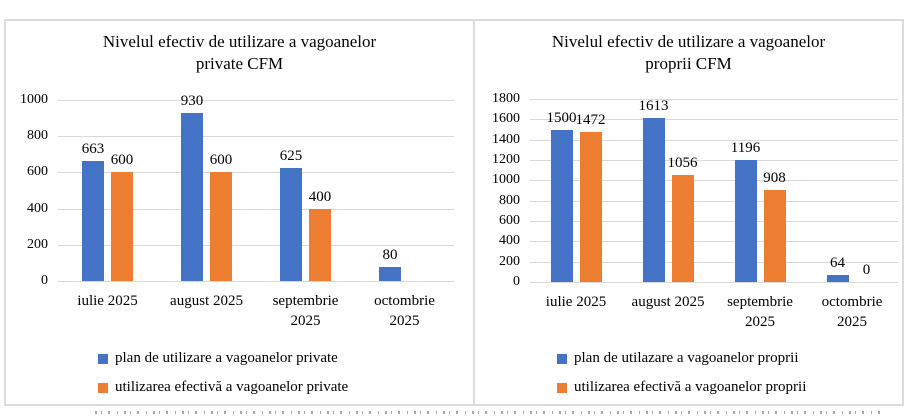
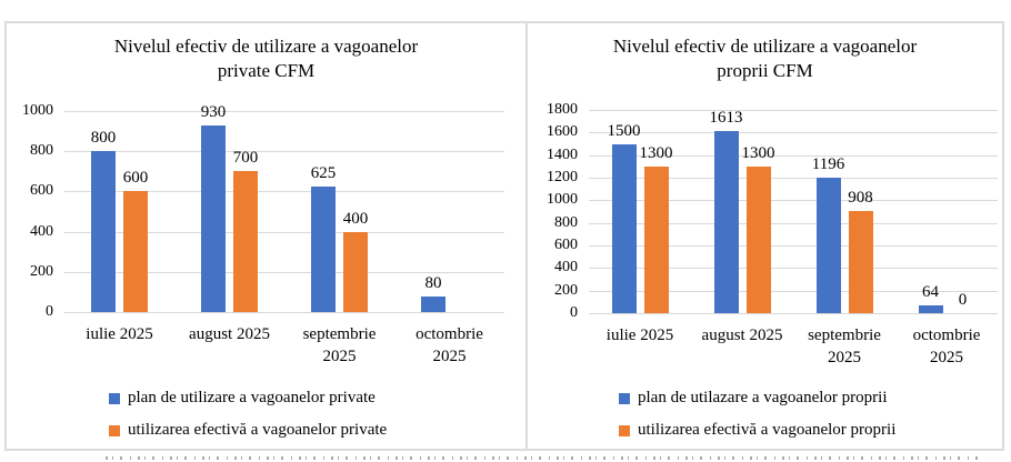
Nivelul efectiv de utilizare a vagoanelor private CFM/plan de utilizare a vagoanelor private/iulie 2025: 663 -> 800
Nivelul efectiv de utilizare a vagoanelor private CFM/utilizarea efectivă a vagoanelor private/august 2025: 600 -> 700
Nivelul efectiv de utilizare a vagoanelor proprii CFM/utilizarea efectivă a vagoanelor proprii/iulie 2025: 1472 -> 1300
Nivelul efectiv de utilizare a vagoanelor proprii CFM/utilizarea efectivă a vagoanelor proprii/august 2025: 1056 -> 1300
